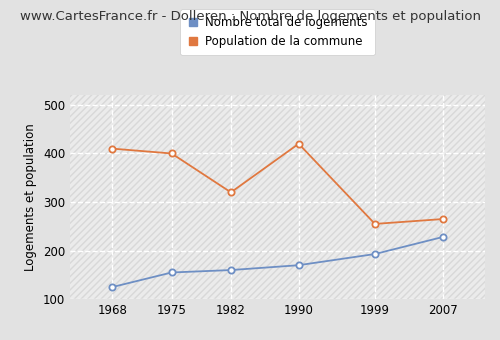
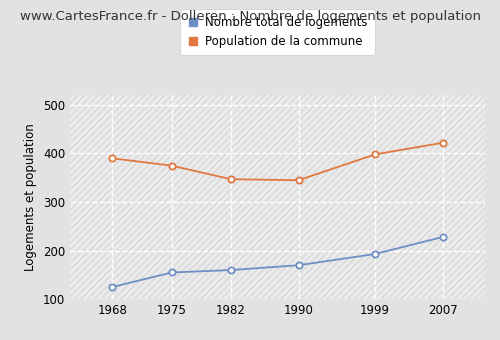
Population de la commune/1968: 410 -> 390
Population de la commune/1975: 400 -> 375
Population de la commune/1982: 320 -> 347
Population de la commune/1990: 420 -> 345
Population de la commune/1999: 255 -> 398
Population de la commune/2007: 265 -> 422
